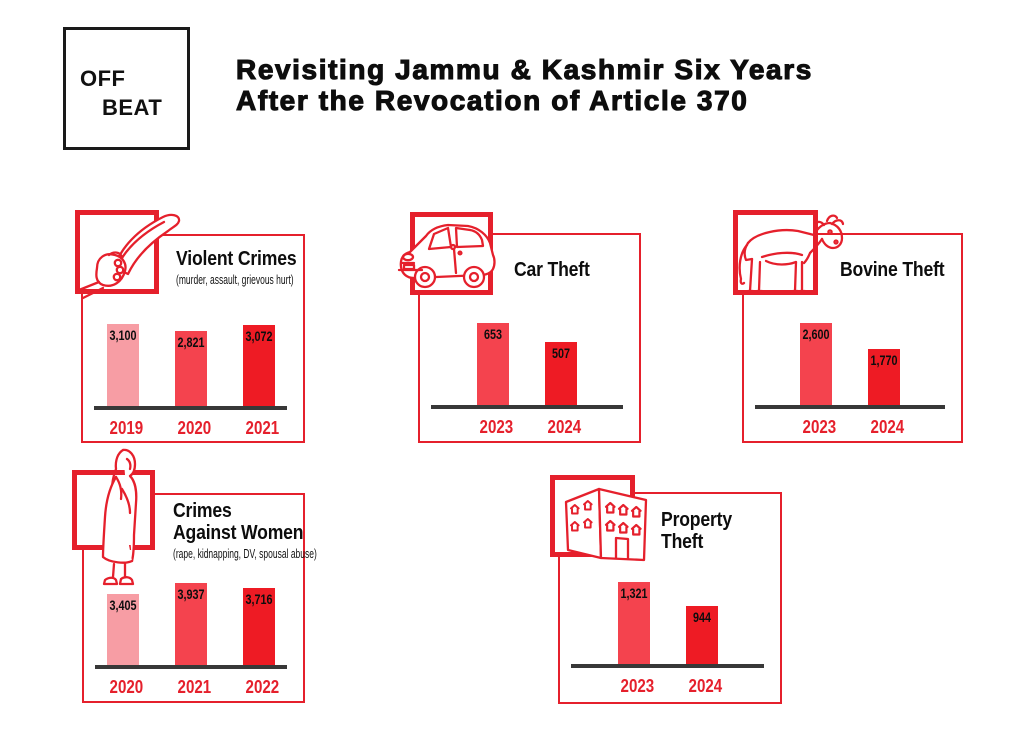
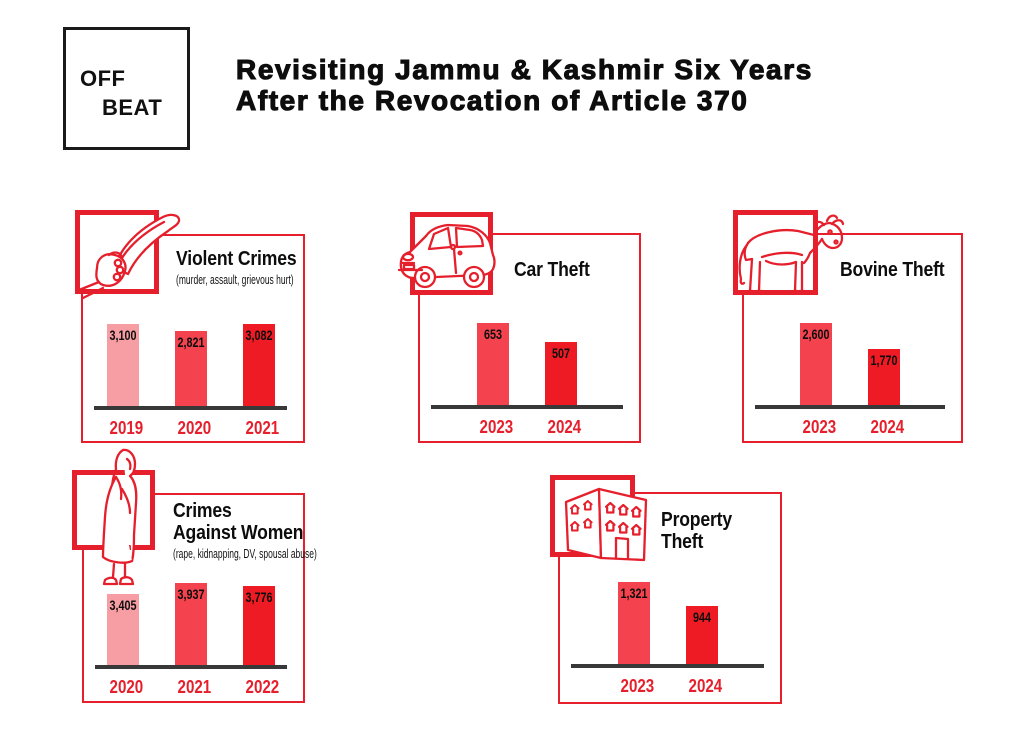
Violent Crimes/2021: 3,072 -> 3,082
Crimes Against Women/2022: 3,716 -> 3,776
